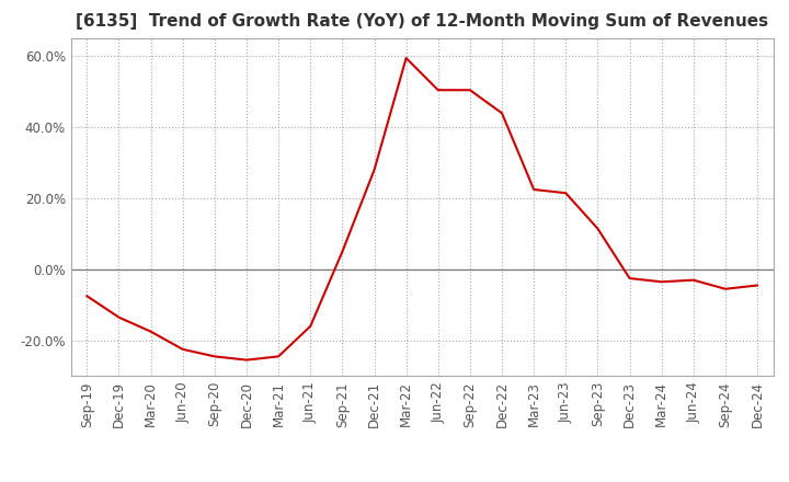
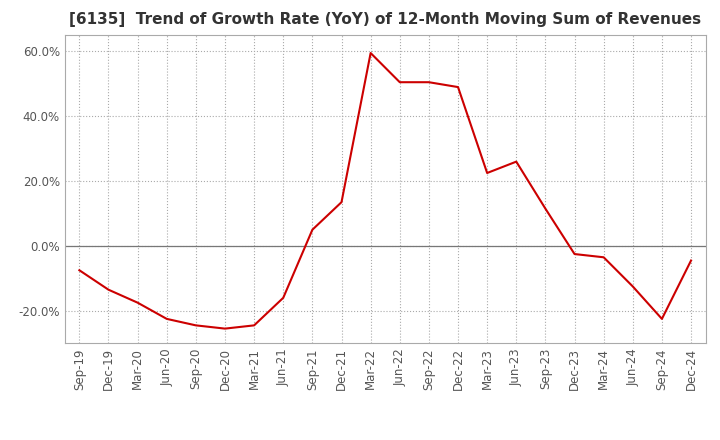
Dec-21: 28.0% -> 13.5%
Dec-22: 44.0% -> 49.0%
Jun-23: 21.5% -> 26.0%
Jun-24: -3.0% -> -12.5%
Sep-24: -5.5% -> -22.5%
